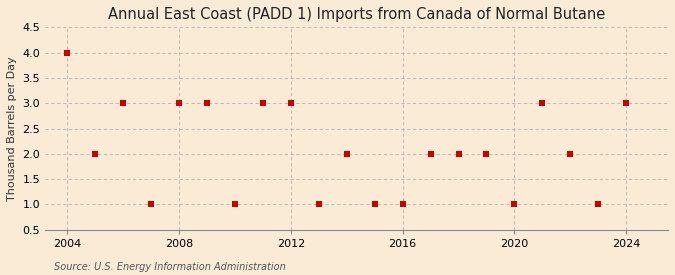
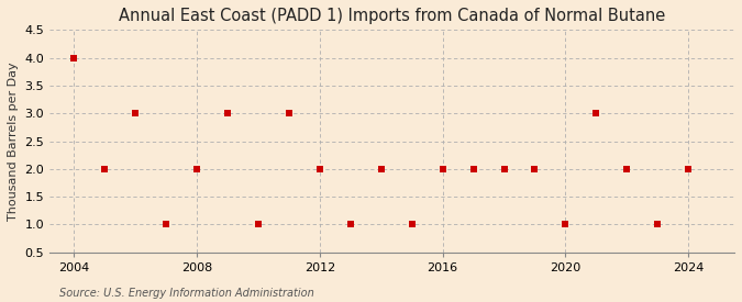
2008: 3 -> 2
2012: 3 -> 2
2016: 1 -> 2
2024: 3 -> 2
